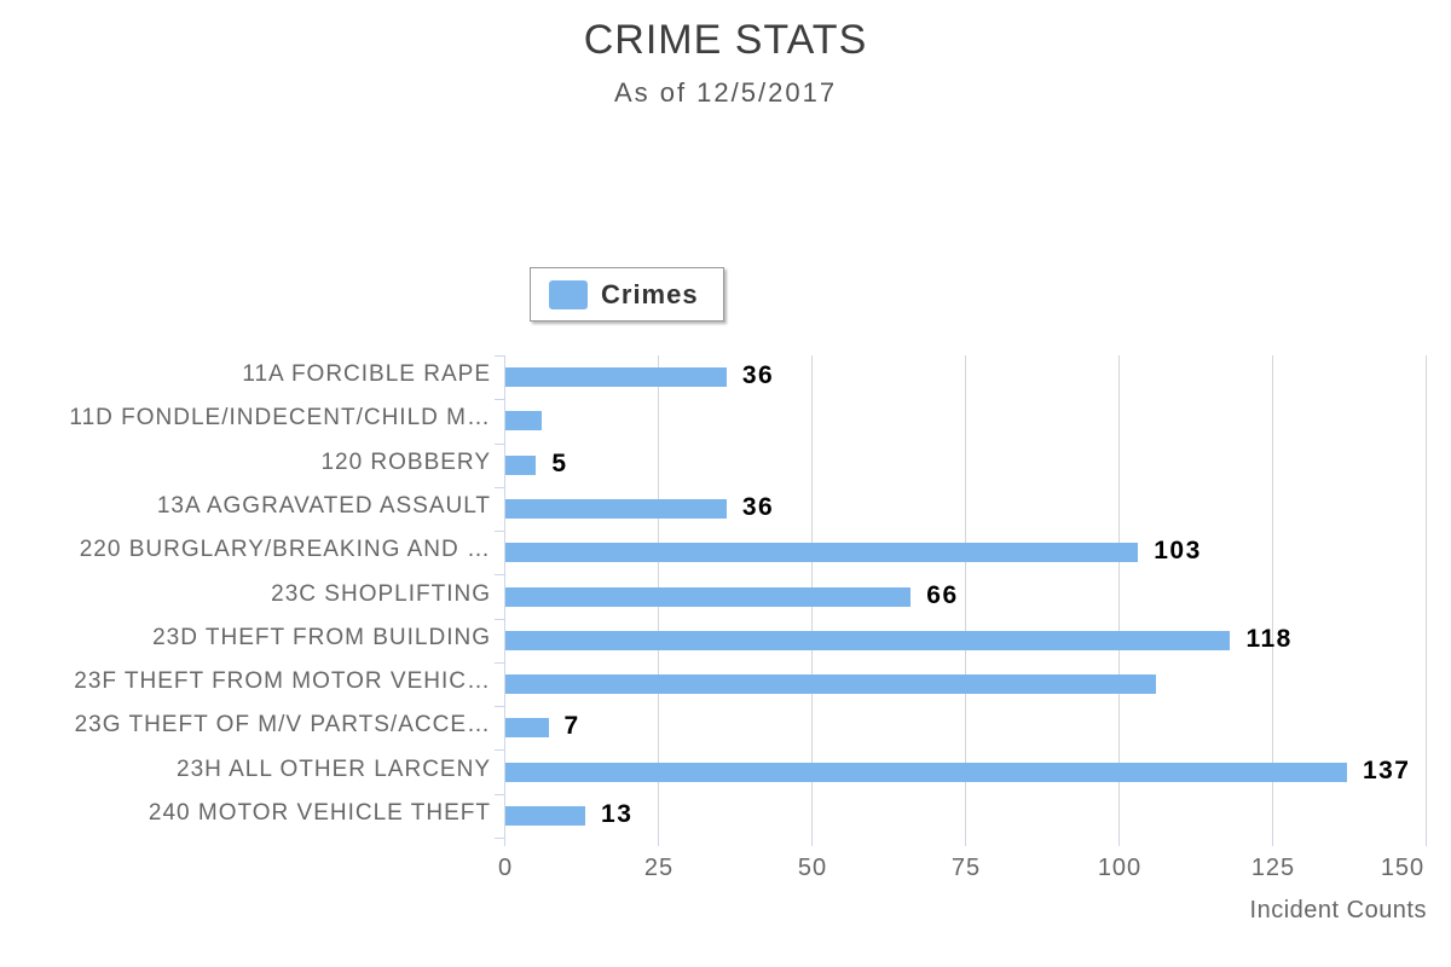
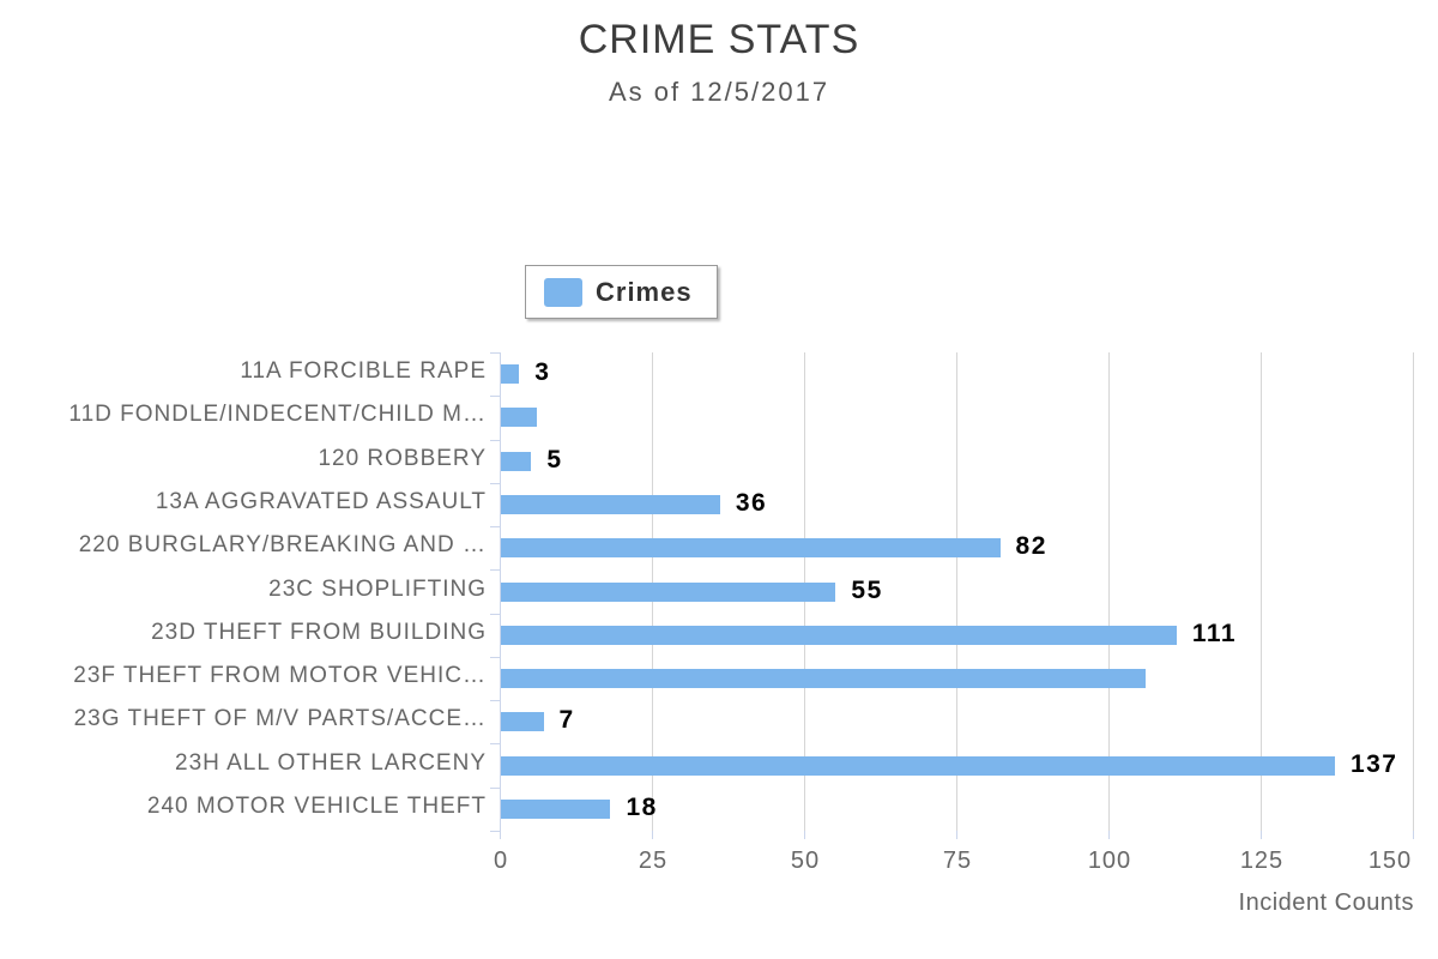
11A FORCIBLE RAPE: 36 -> 3
220 BURGLARY/BREAKING AND …: 103 -> 82
23C SHOPLIFTING: 66 -> 55
23D THEFT FROM BUILDING: 118 -> 111
240 MOTOR VEHICLE THEFT: 13 -> 18
